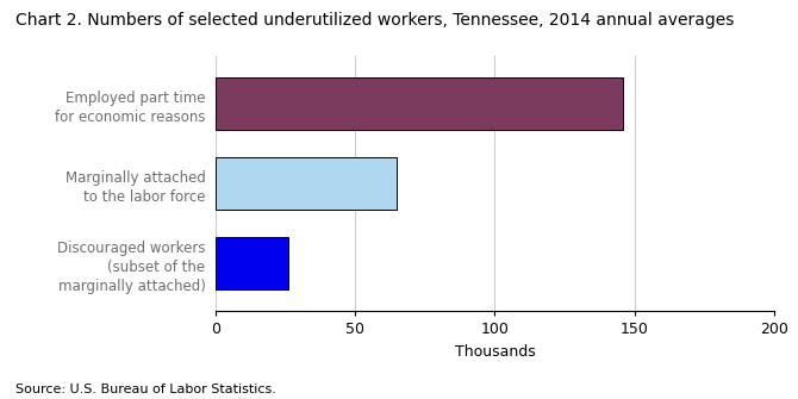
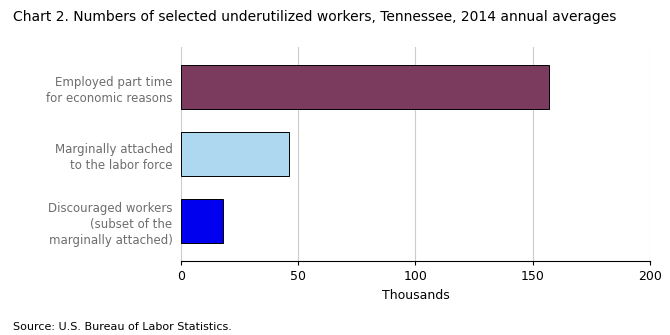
Employed part time for economic reasons: 146 -> 157
Marginally attached to the labor force: 65 -> 46
Discouraged workers (subset of the marginally attached): 26 -> 18
